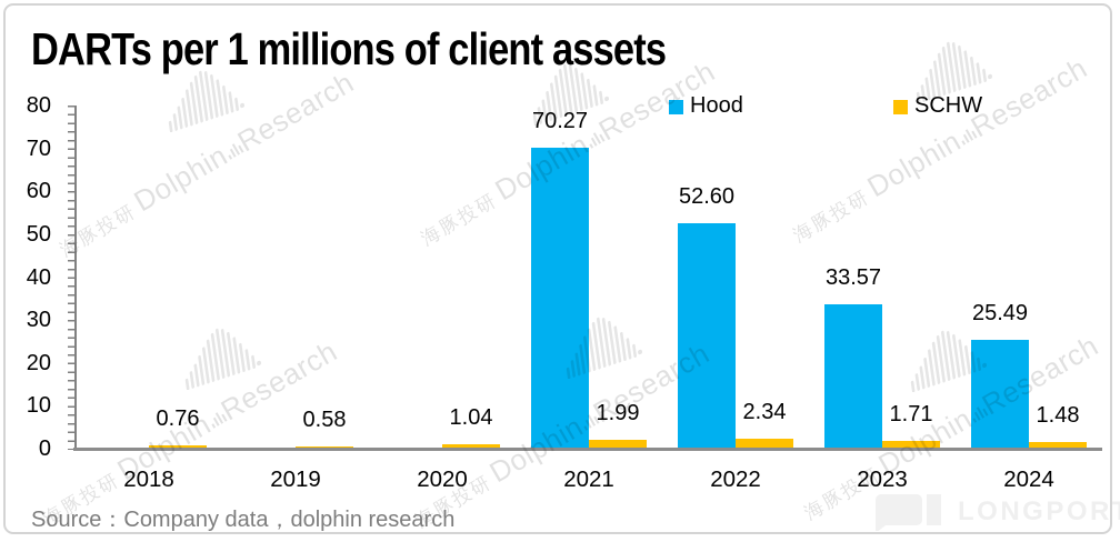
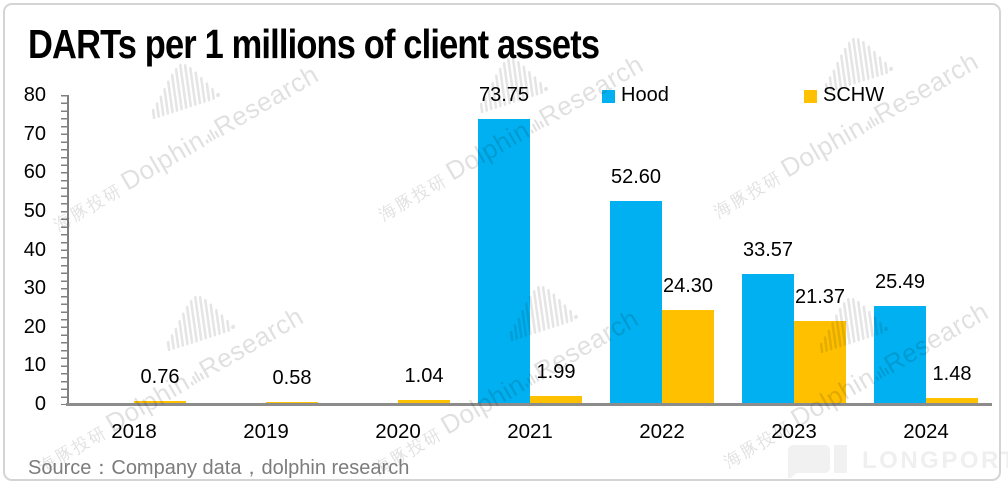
Hood/2021: 70.27 -> 73.75
SCHW/2022: 2.34 -> 24.30
SCHW/2023: 1.71 -> 21.37
